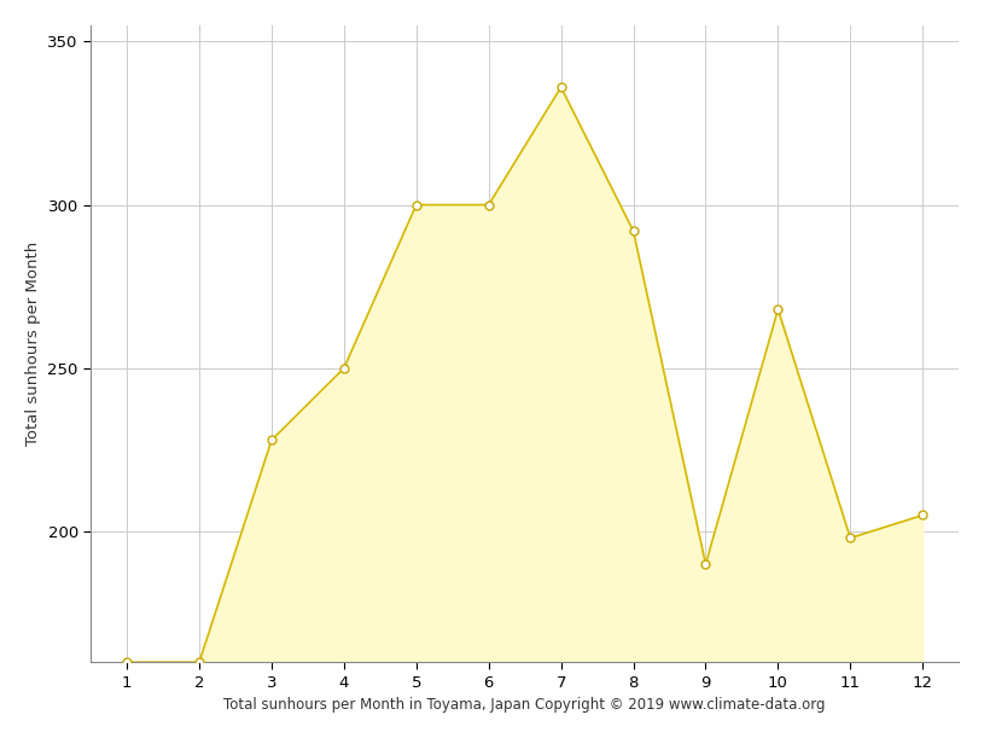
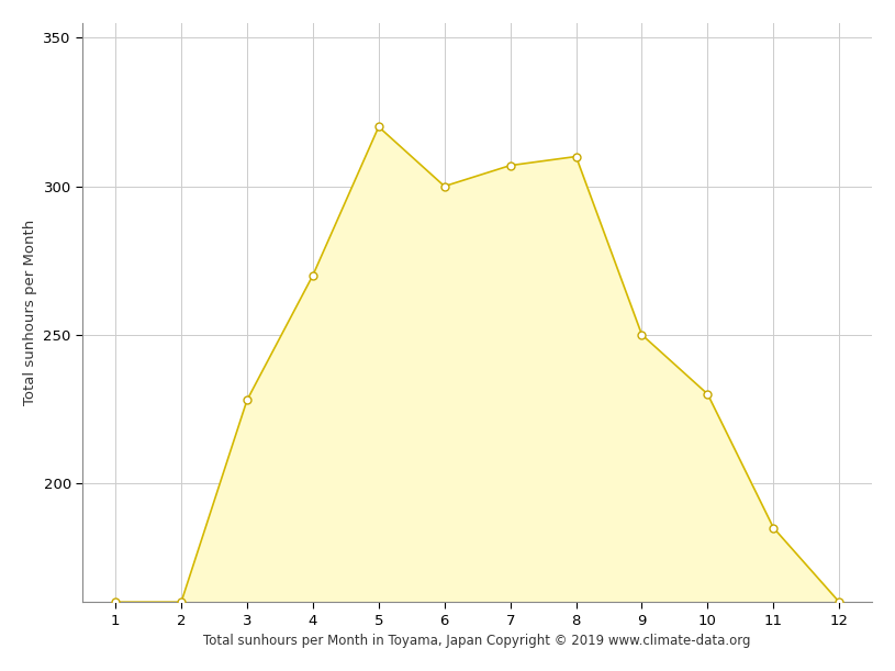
4: 250 -> 270
5: 300 -> 320
7: 336 -> 307
8: 292 -> 310
9: 190 -> 250
10: 268 -> 230
11: 198 -> 185
12: 205 -> 160
